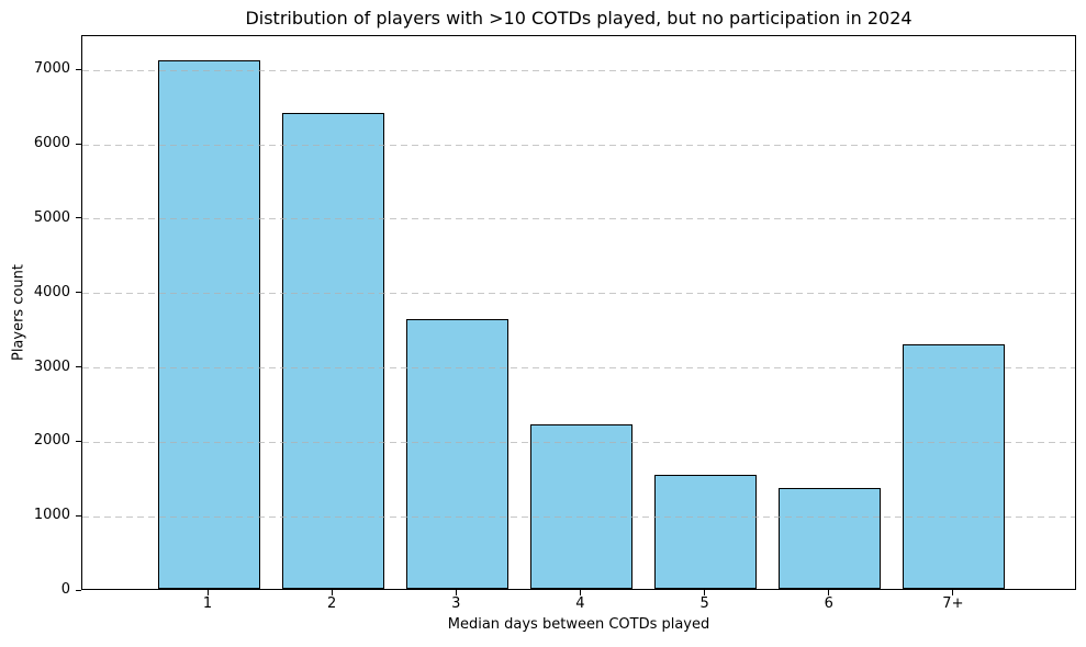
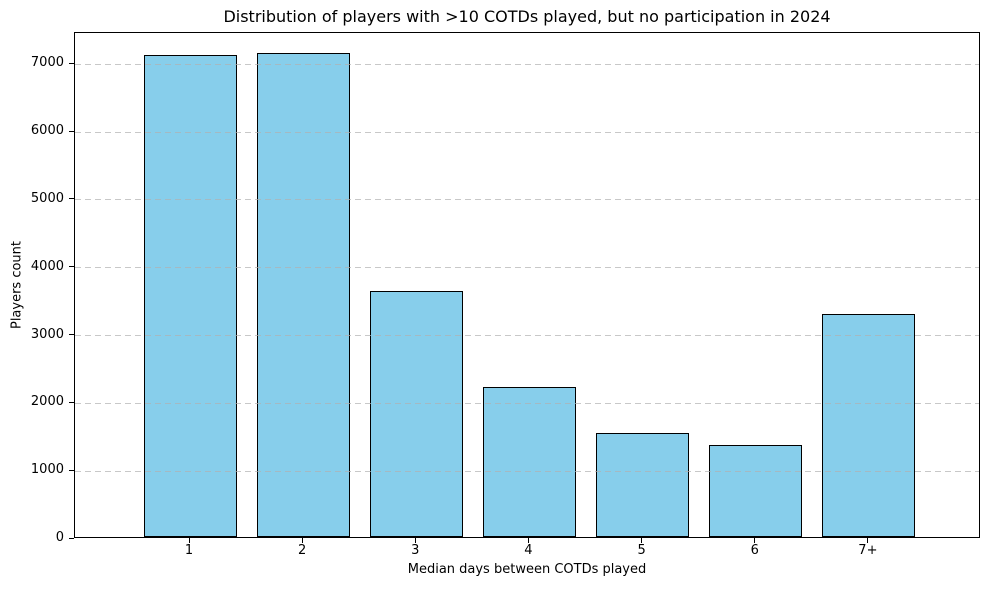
2: 6400 -> 7100
